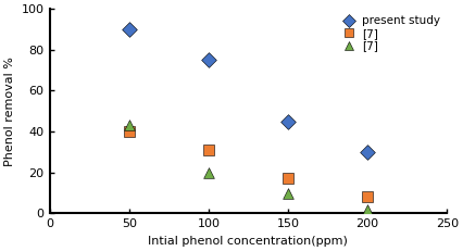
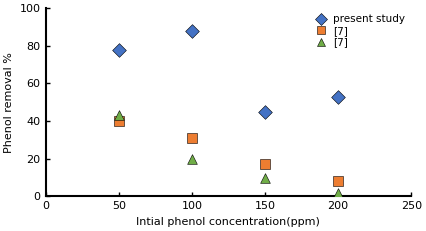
present study/50: 90 -> 78
present study/100: 75 -> 88
present study/200: 30 -> 53
